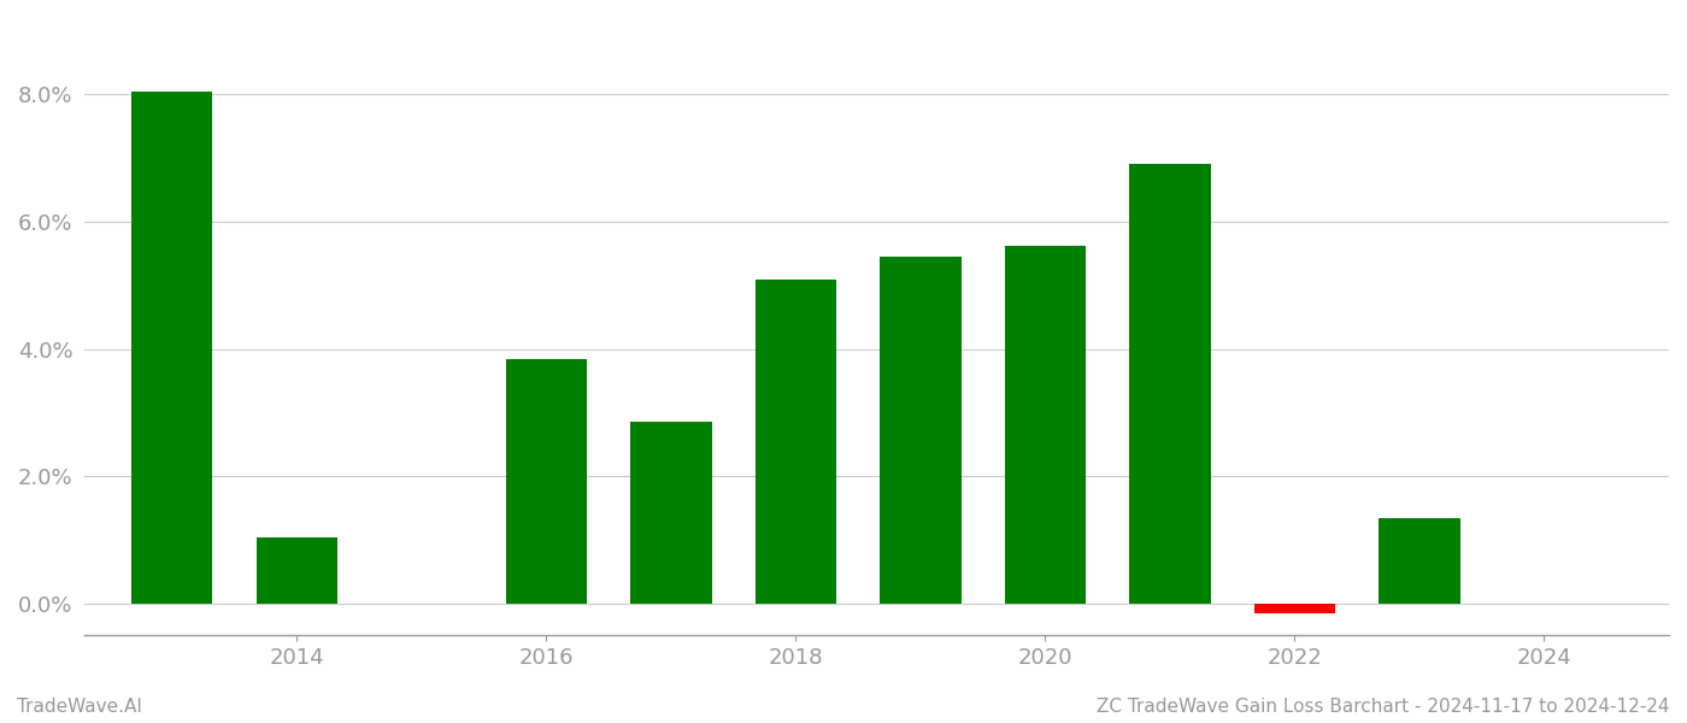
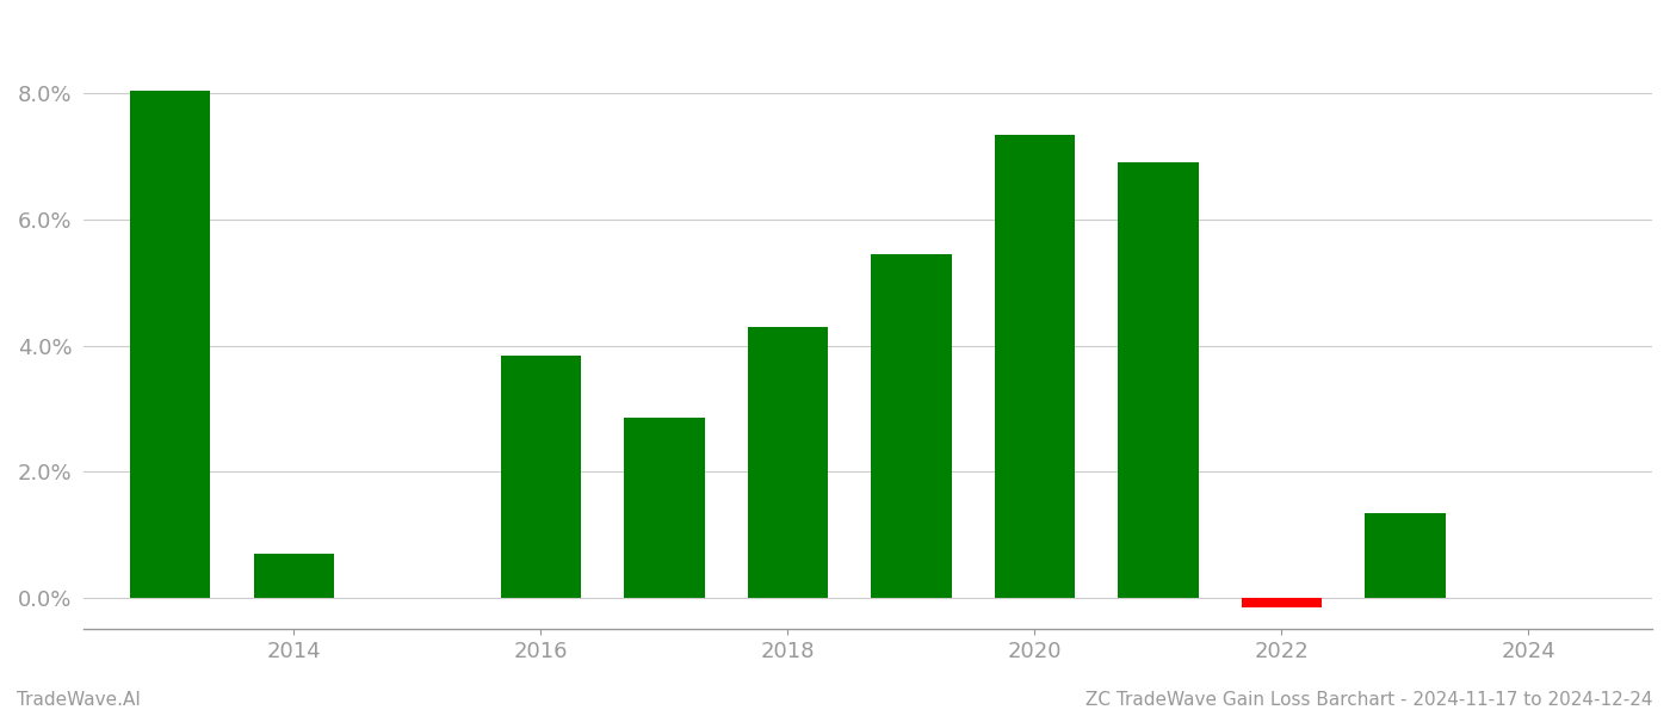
2014: 1.04% -> 0.70%
2018: 5.10% -> 4.30%
2020: 5.62% -> 7.35%
